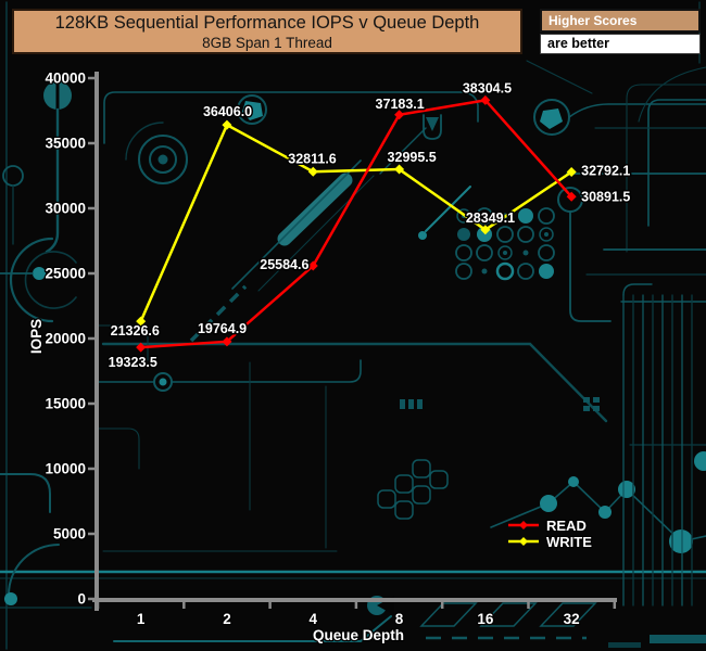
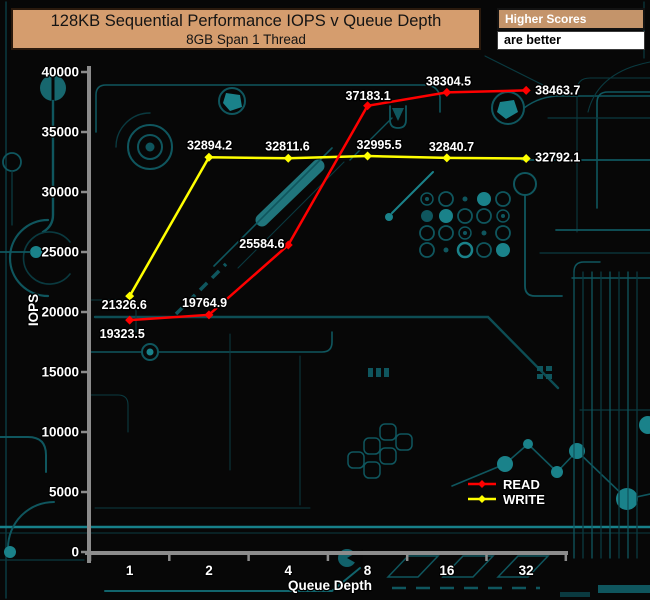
WRITE/2: 36406.0 -> 32894.2
WRITE/16: 28349.1 -> 32840.7
READ/32: 30891.5 -> 38463.7
